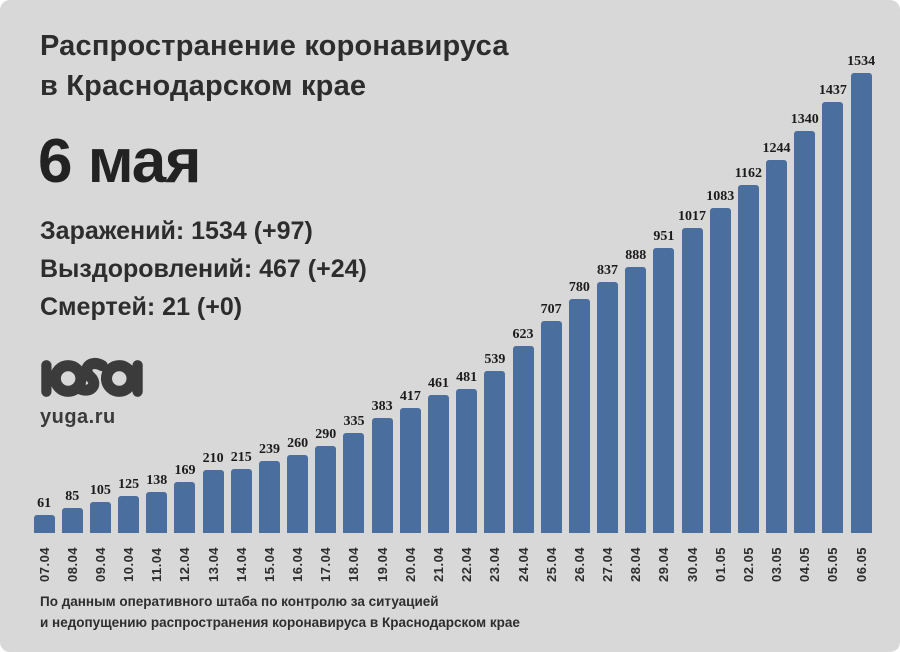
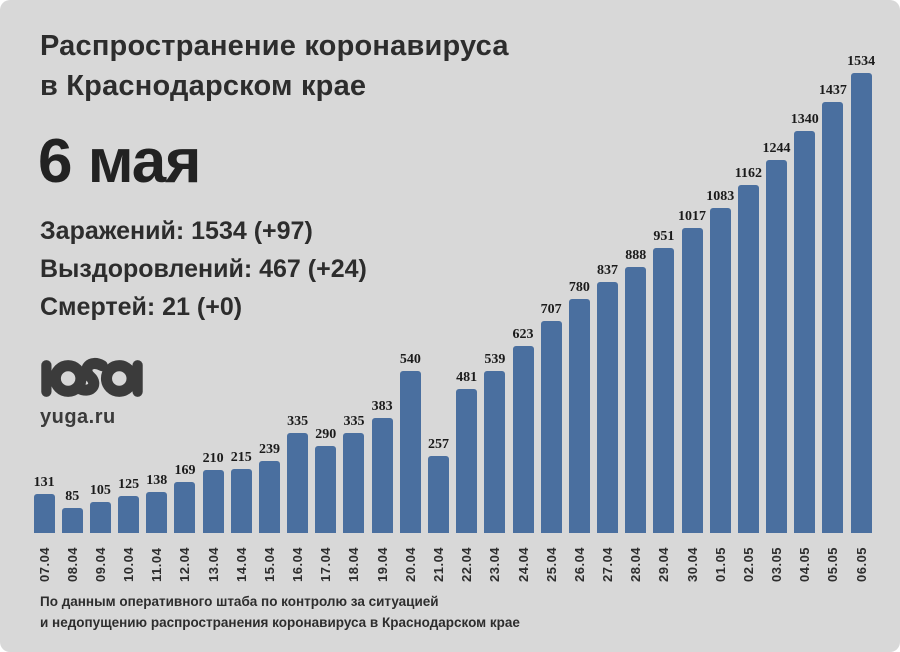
07.04: 61 -> 131
16.04: 260 -> 335
20.04: 417 -> 540
21.04: 461 -> 257
